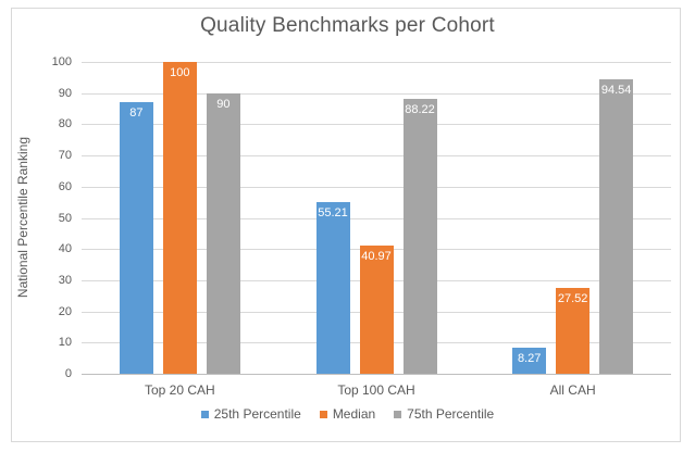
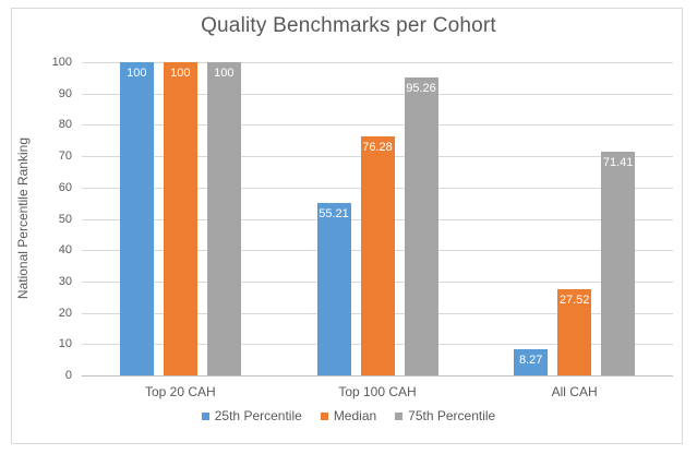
25th Percentile/Top 20 CAH: 87 -> 100
75th Percentile/Top 20 CAH: 90 -> 100
Median/Top 100 CAH: 40.97 -> 76.28
75th Percentile/Top 100 CAH: 88.22 -> 95.26
75th Percentile/All CAH: 94.54 -> 71.41
